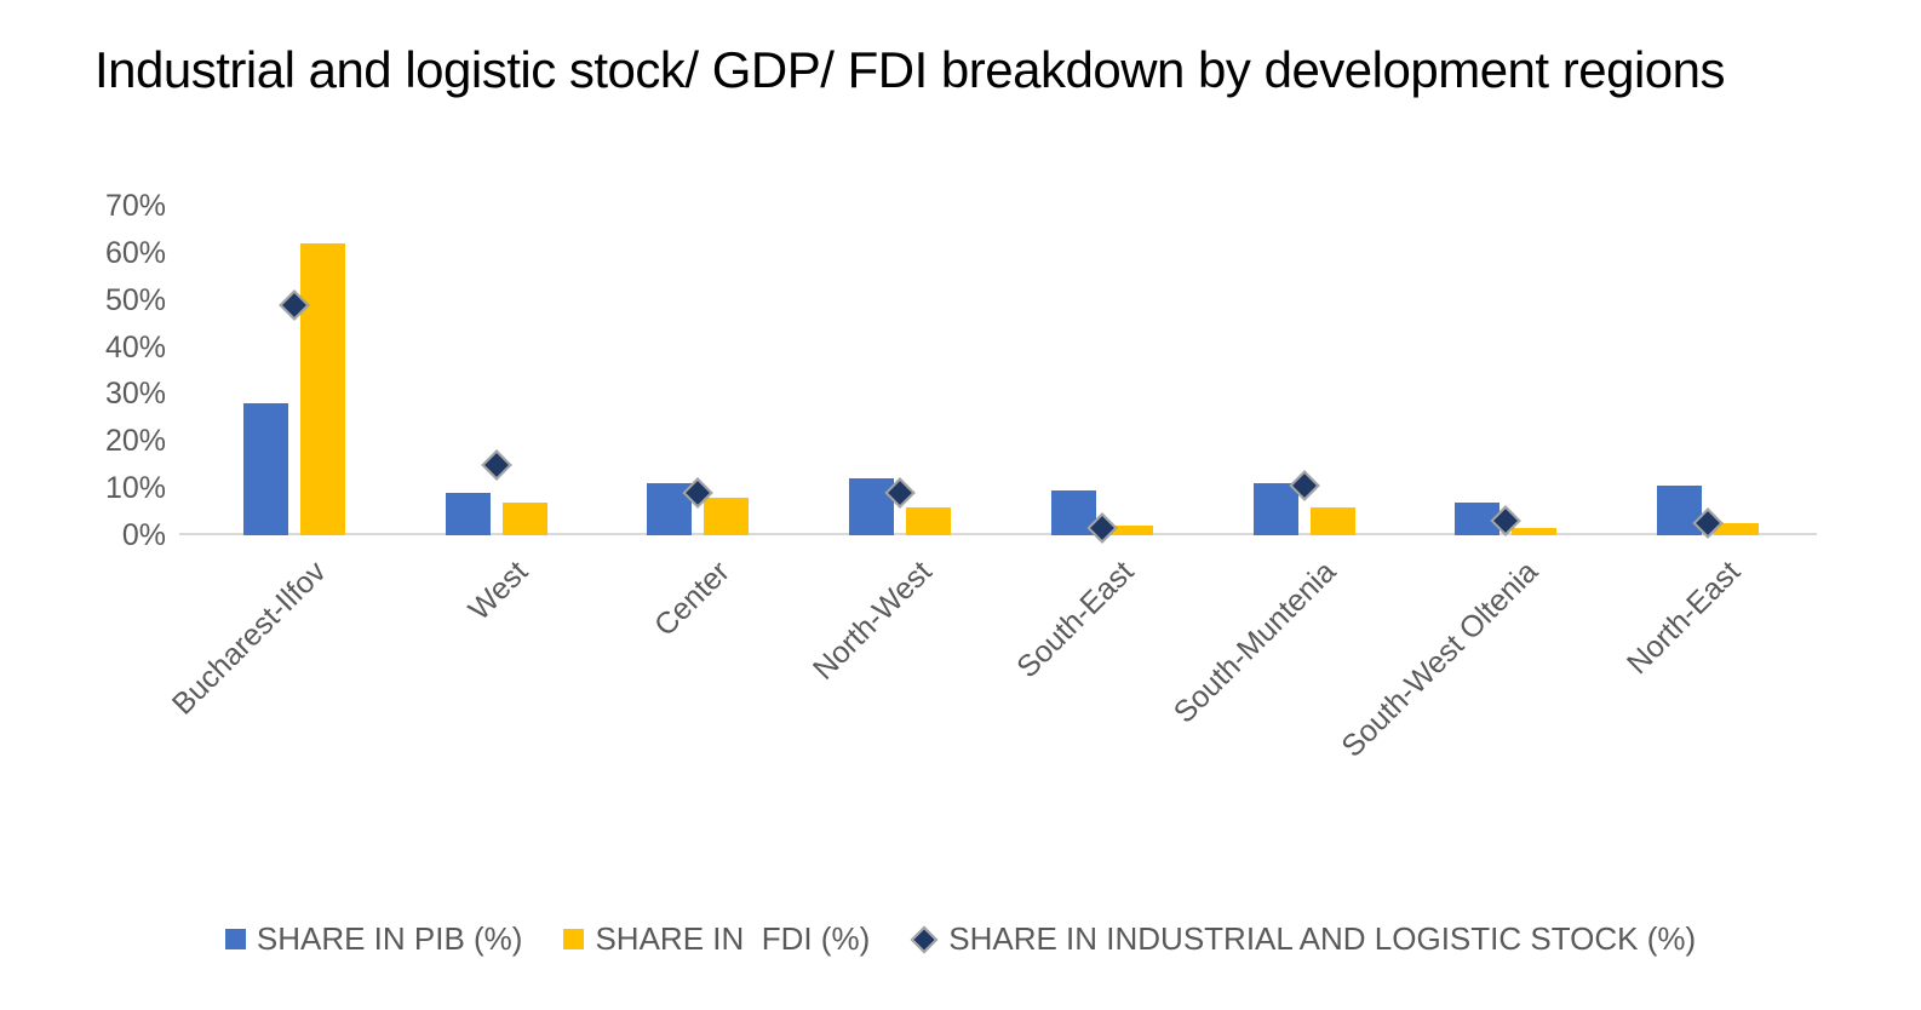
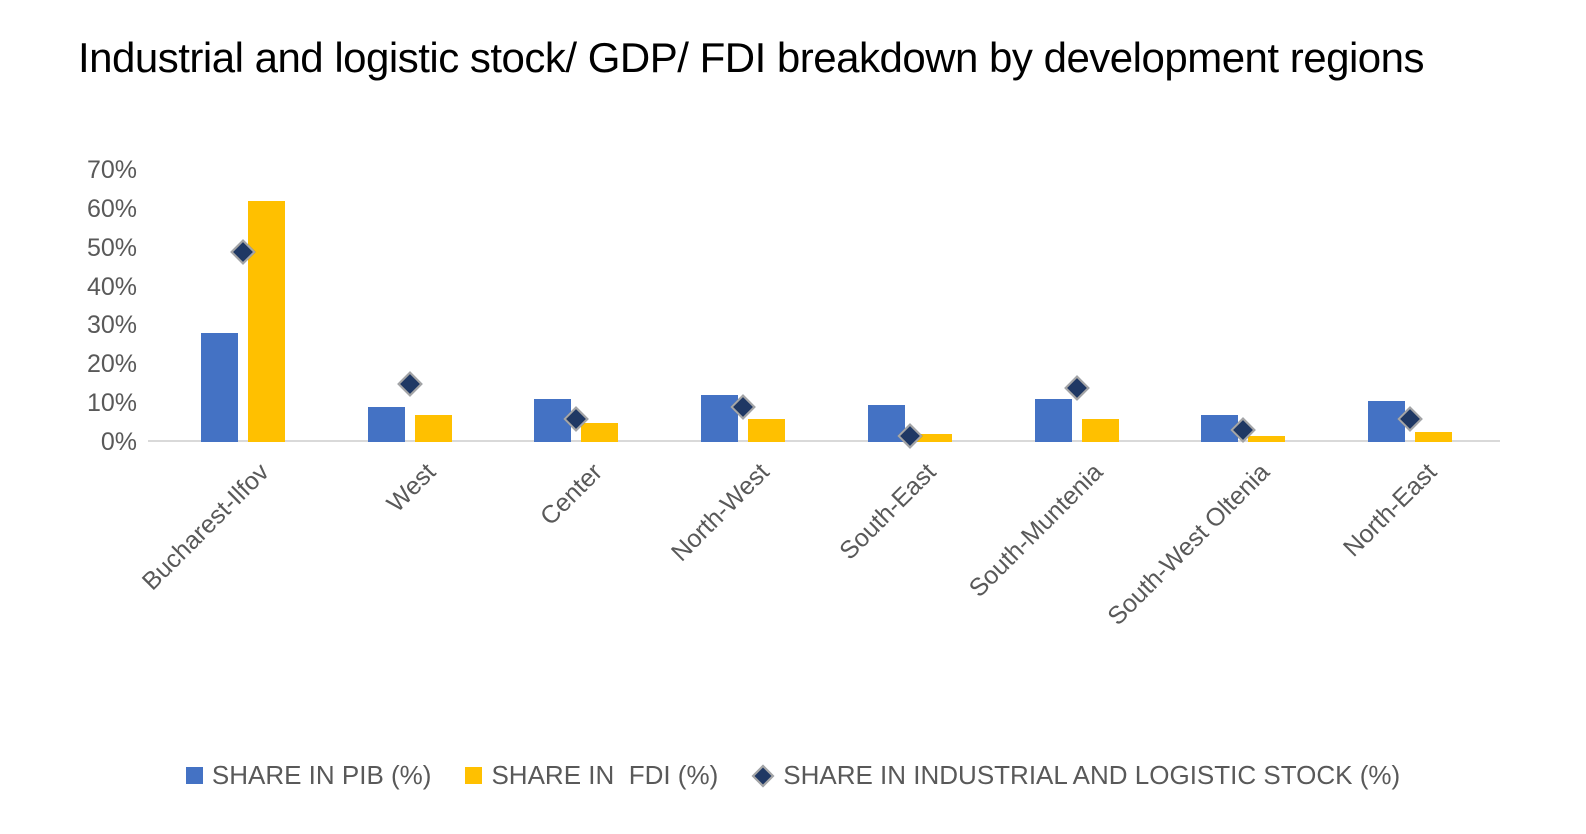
SHARE IN FDI (%)/Center: 8% -> 5%
SHARE IN INDUSTRIAL AND LOGISTIC STOCK (%)/Center: 9% -> 6%
SHARE IN INDUSTRIAL AND LOGISTIC STOCK (%)/South-Muntenia: 10% -> 14%
SHARE IN INDUSTRIAL AND LOGISTIC STOCK (%)/North-East: 2% -> 6%
